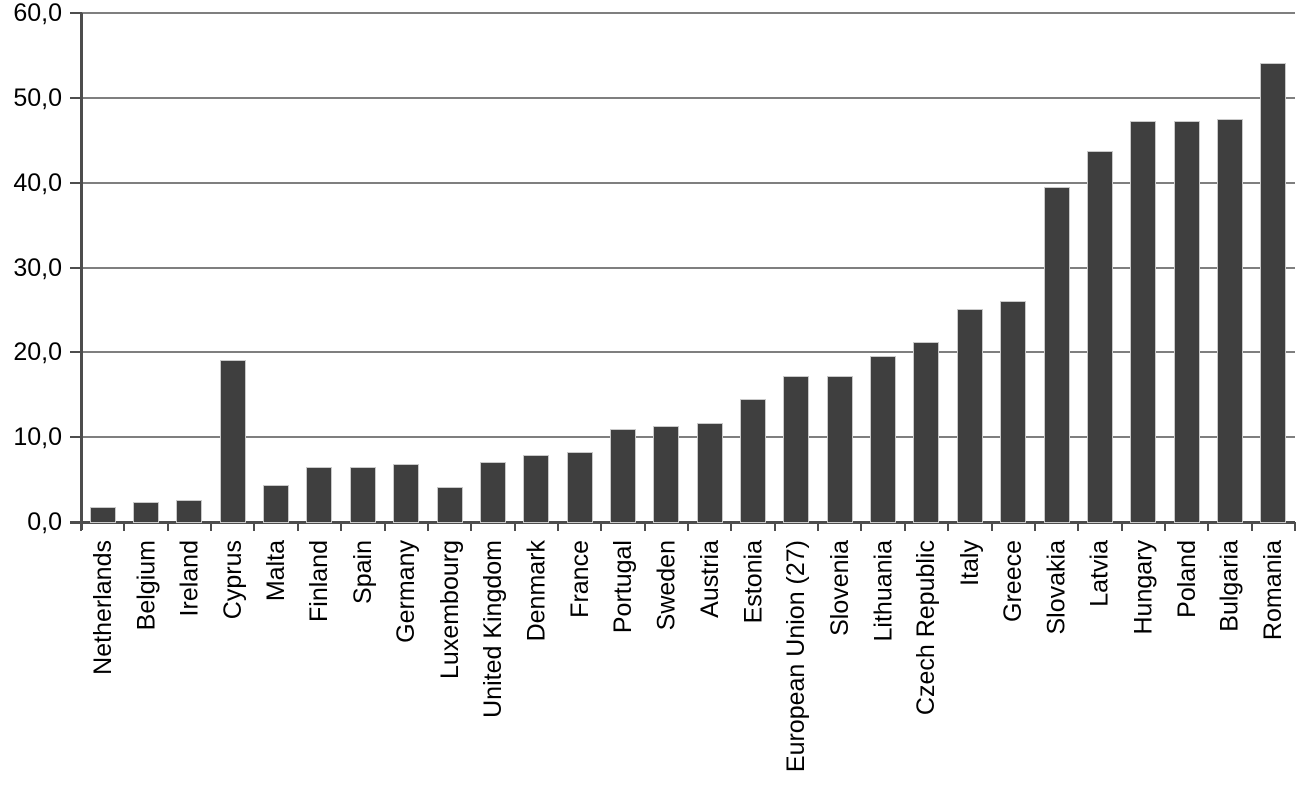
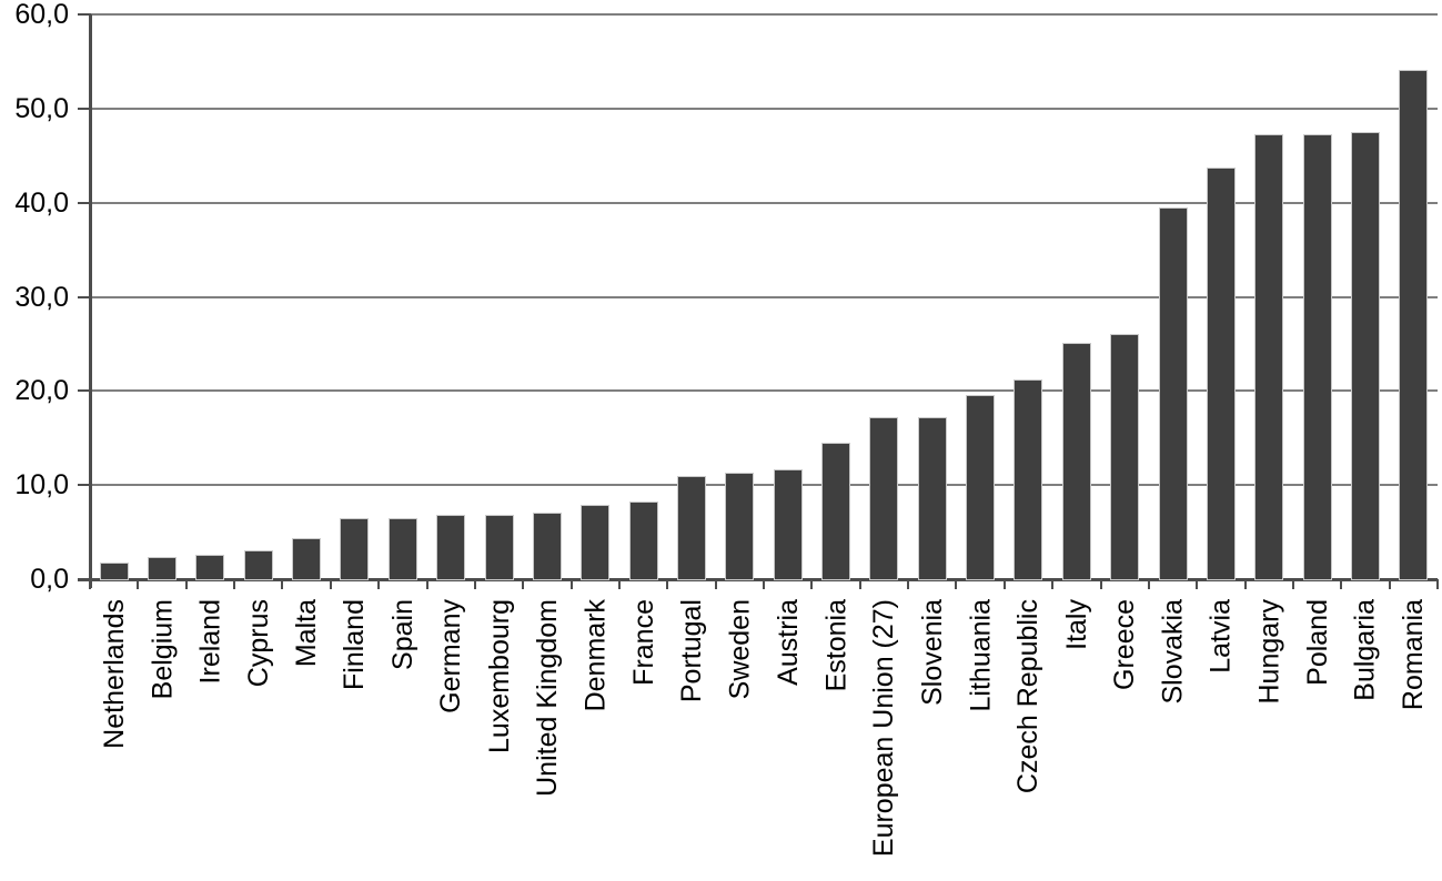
Cyprus: 19 -> 3
Luxembourg: 4 -> 7
